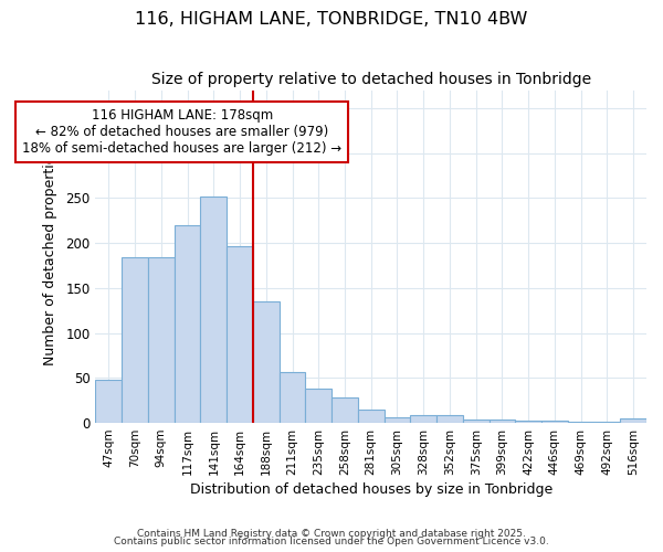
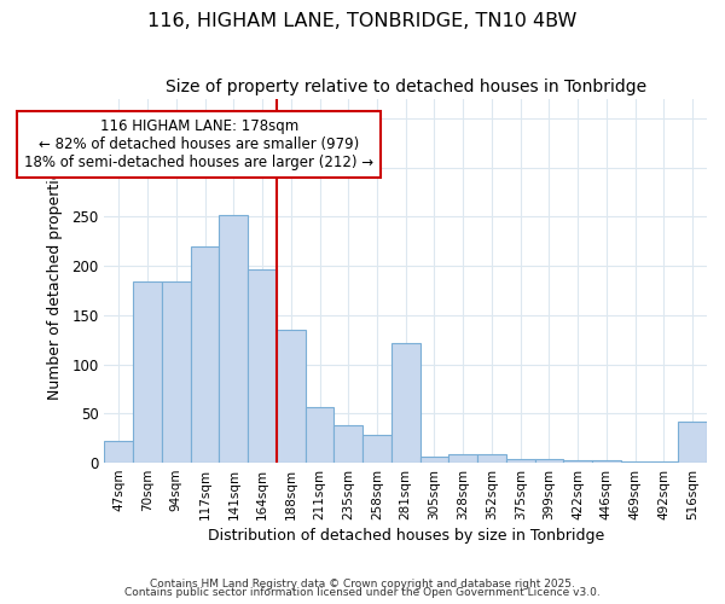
47sqm: 48 -> 22
281sqm: 15 -> 122
516sqm: 5 -> 42
